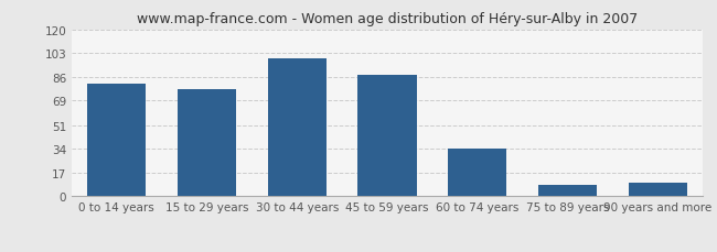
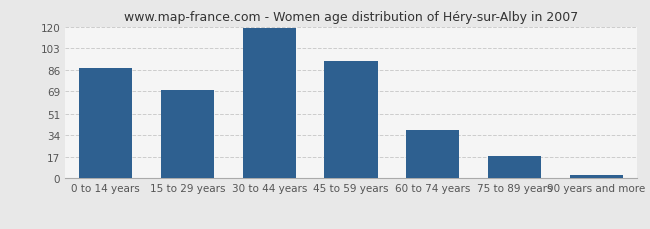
0 to 14 years: 81 -> 87
15 to 29 years: 77 -> 70
30 to 44 years: 99 -> 119
45 to 59 years: 87 -> 93
60 to 74 years: 34 -> 38
75 to 89 years: 8 -> 18
90 years and more: 10 -> 3
